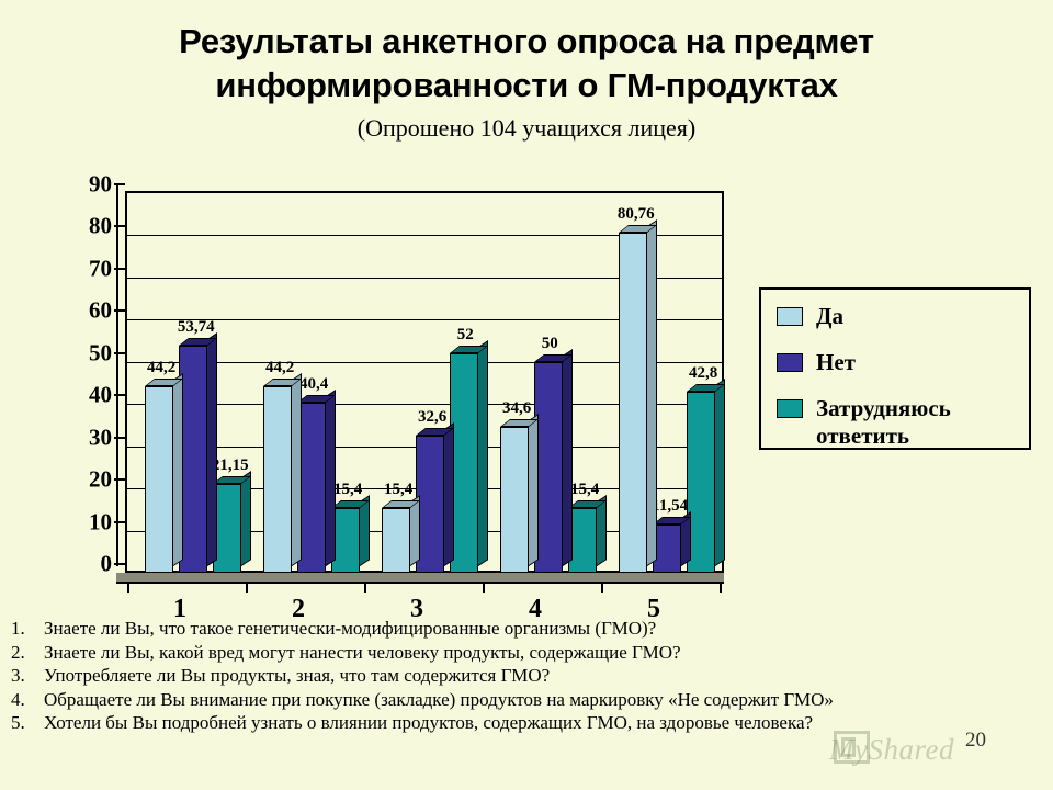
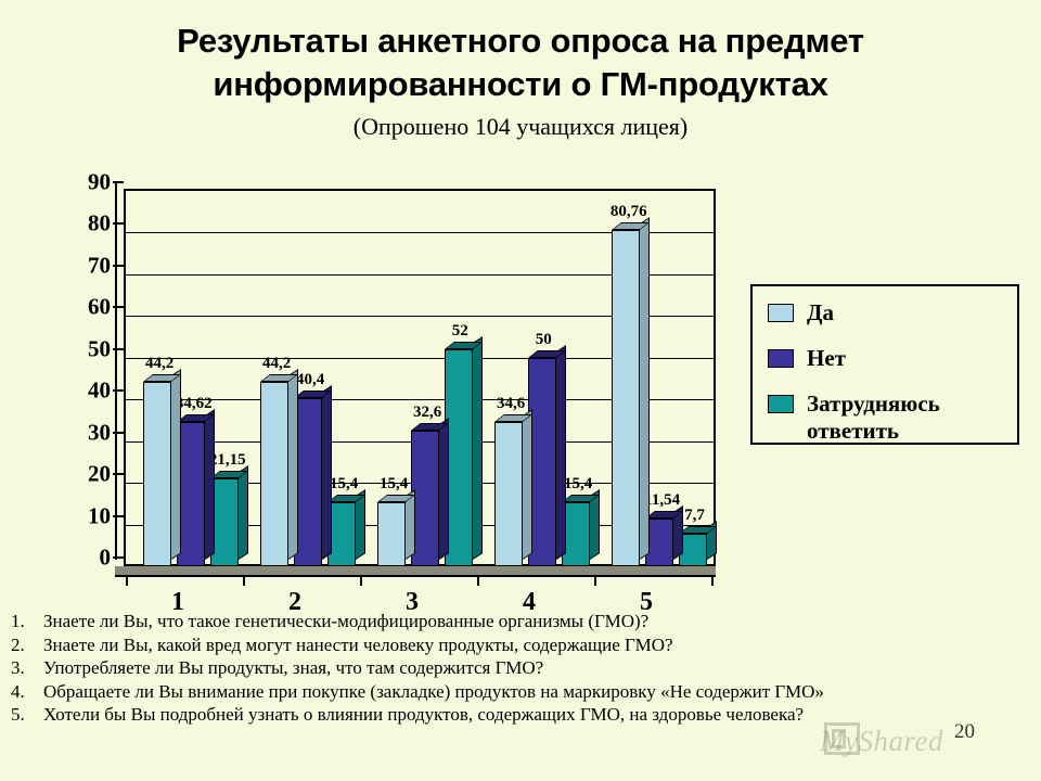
Нет/1: 53,74 -> 34,62
Затрудняюсь ответить/5: 42,8 -> 7,7
